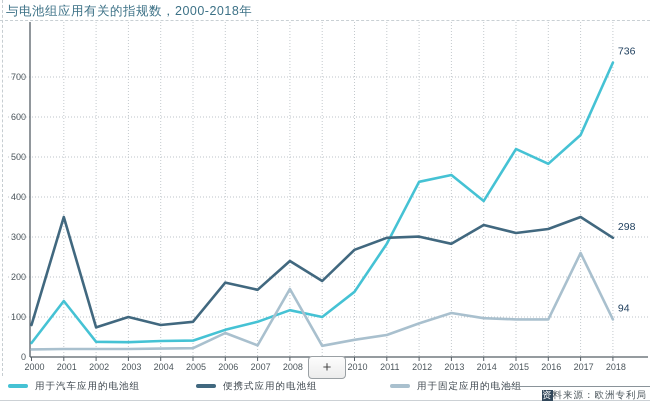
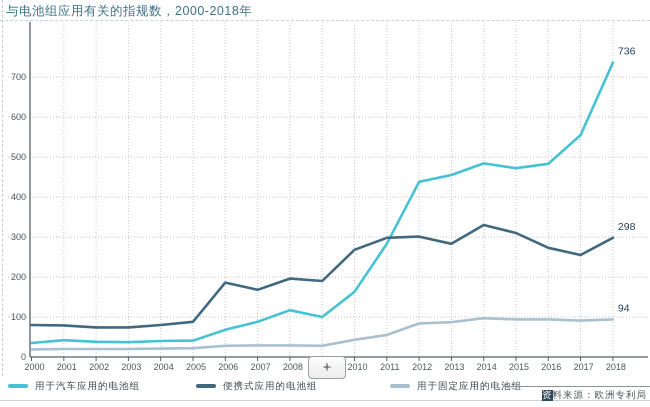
用于汽车应用的电池组/2001: 140 -> 40
便携式应用的电池组/2001: 350 -> 80
便携式应用的电池组/2003: 100 -> 70
用于固定应用的电池组/2006: 60 -> 30
便携式应用的电池组/2008: 240 -> 200
用于固定应用的电池组/2008: 170 -> 30
用于固定应用的电池组/2013: 110 -> 90
用于汽车应用的电池组/2014: 390 -> 480
用于汽车应用的电池组/2015: 520 -> 470
便携式应用的电池组/2016: 320 -> 270
便携式应用的电池组/2017: 350 -> 260
用于固定应用的电池组/2017: 260 -> 90
